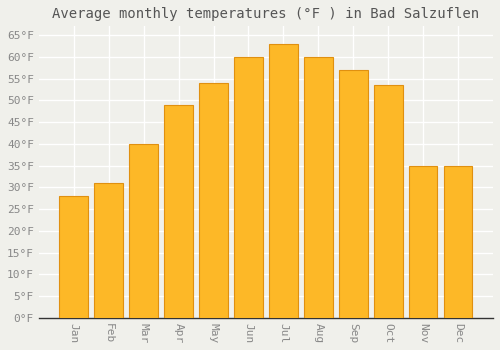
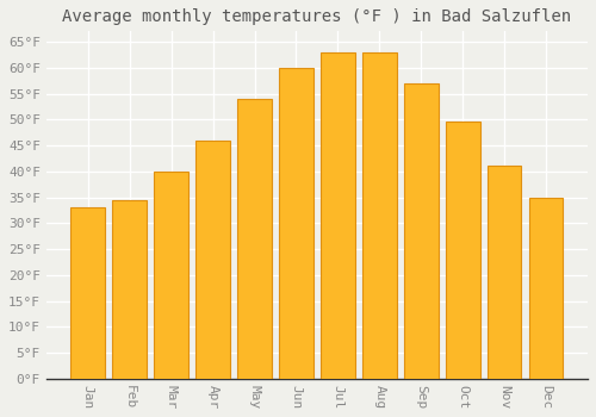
Jan: 28.0°F -> 33.0°F
Feb: 31.0°F -> 34.5°F
Apr: 49.0°F -> 46.0°F
Aug: 60.0°F -> 63.0°F
Oct: 53.5°F -> 49.5°F
Nov: 35.0°F -> 41.0°F
